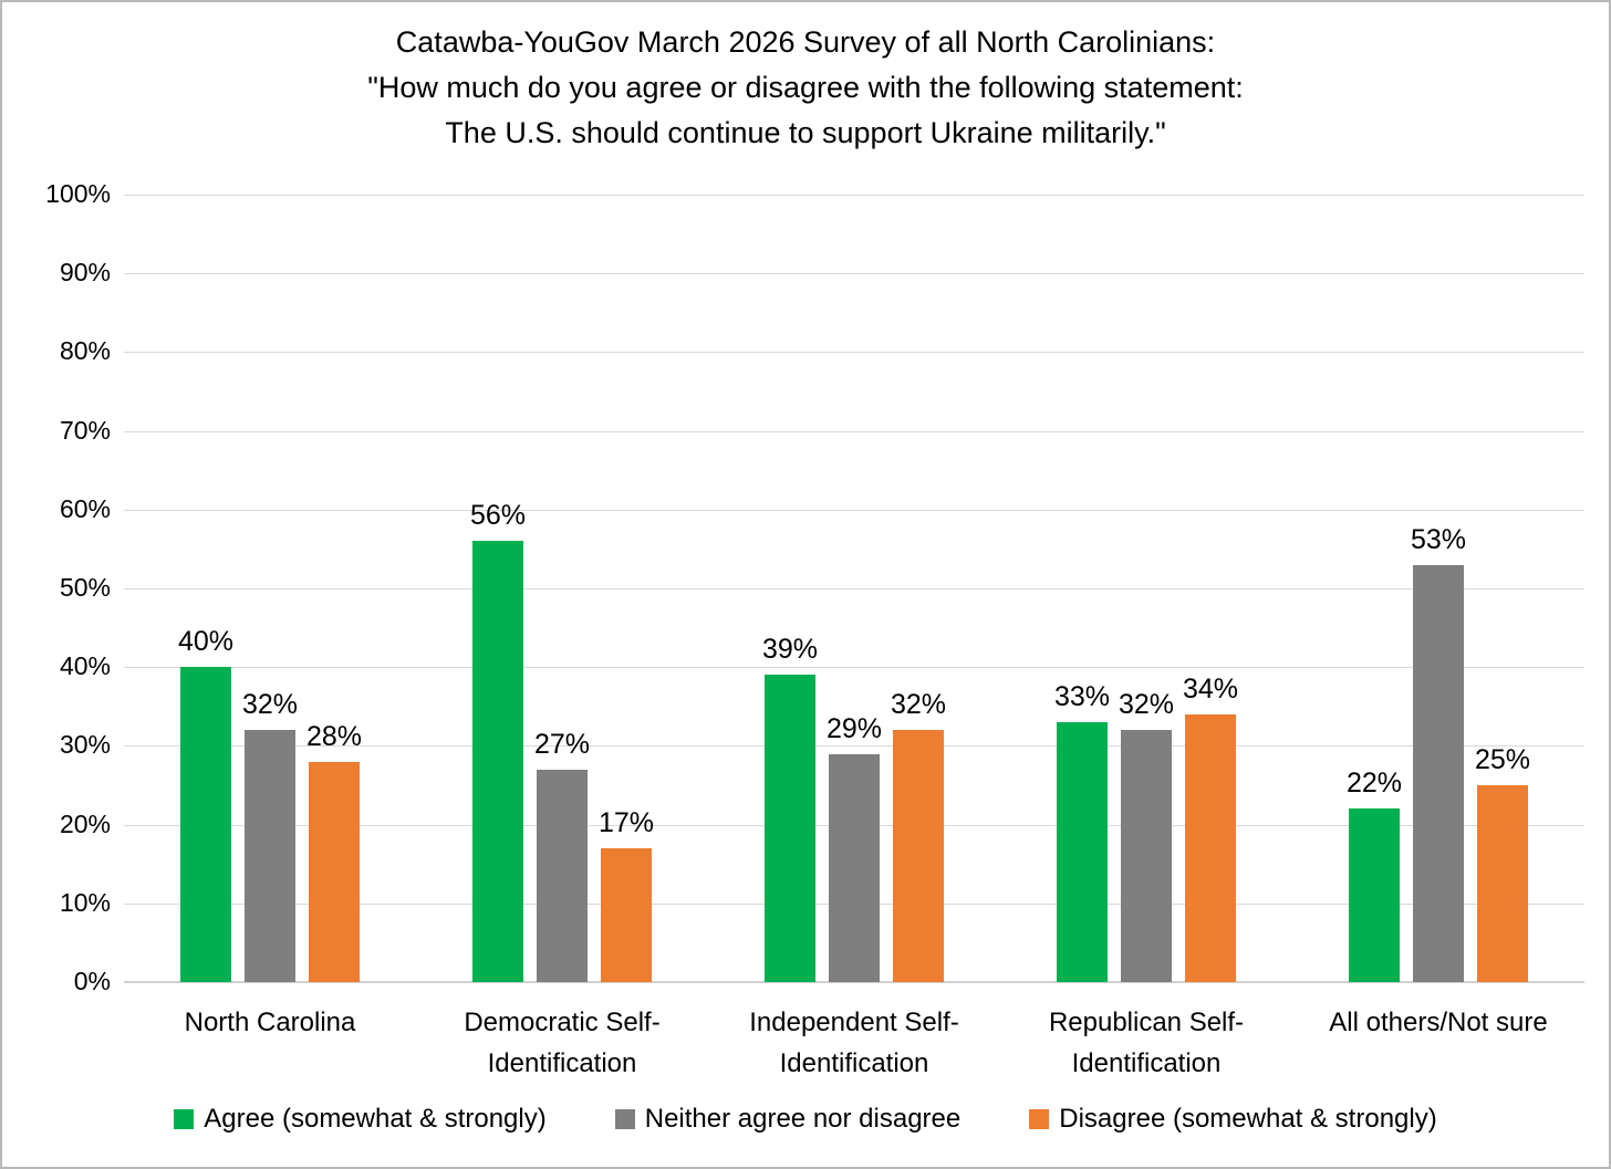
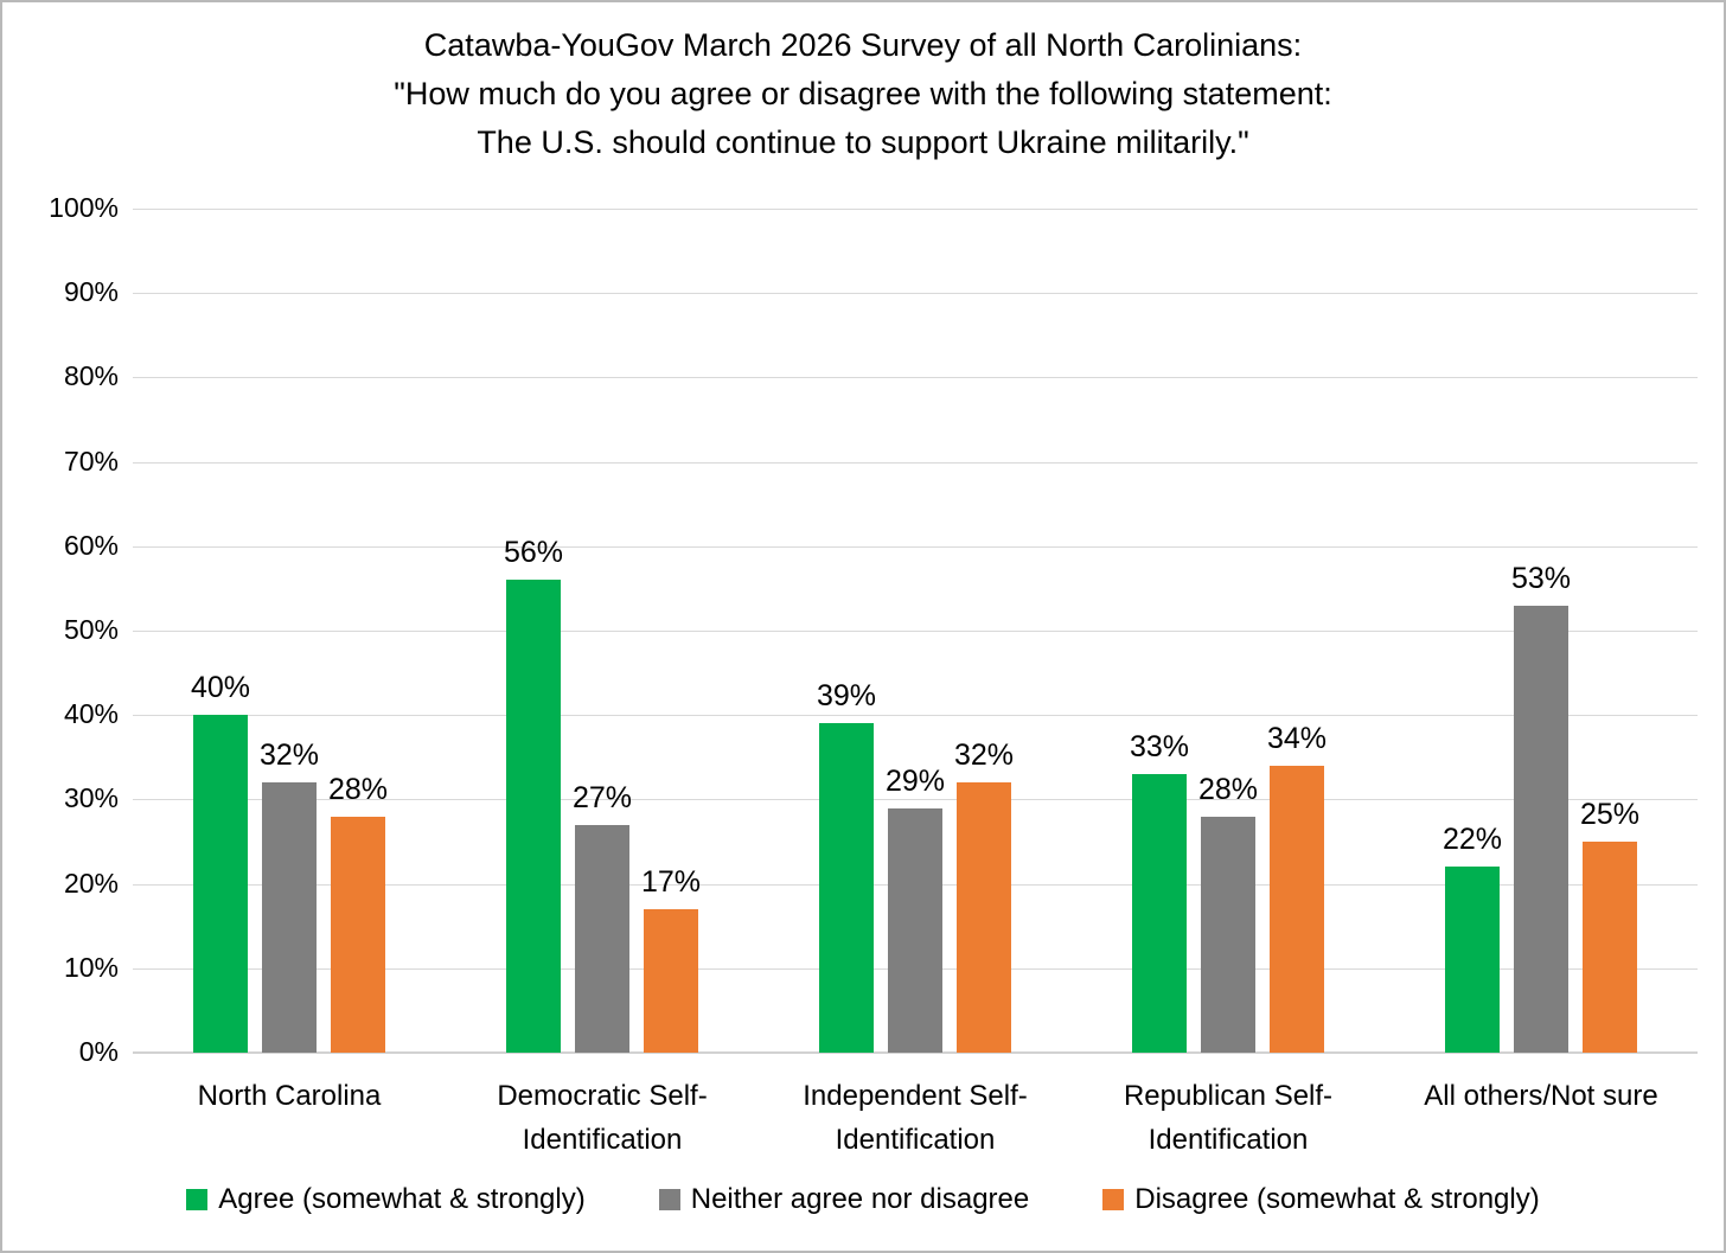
Neither agree nor disagree/Republican Self-Identification: 32% -> 28%
